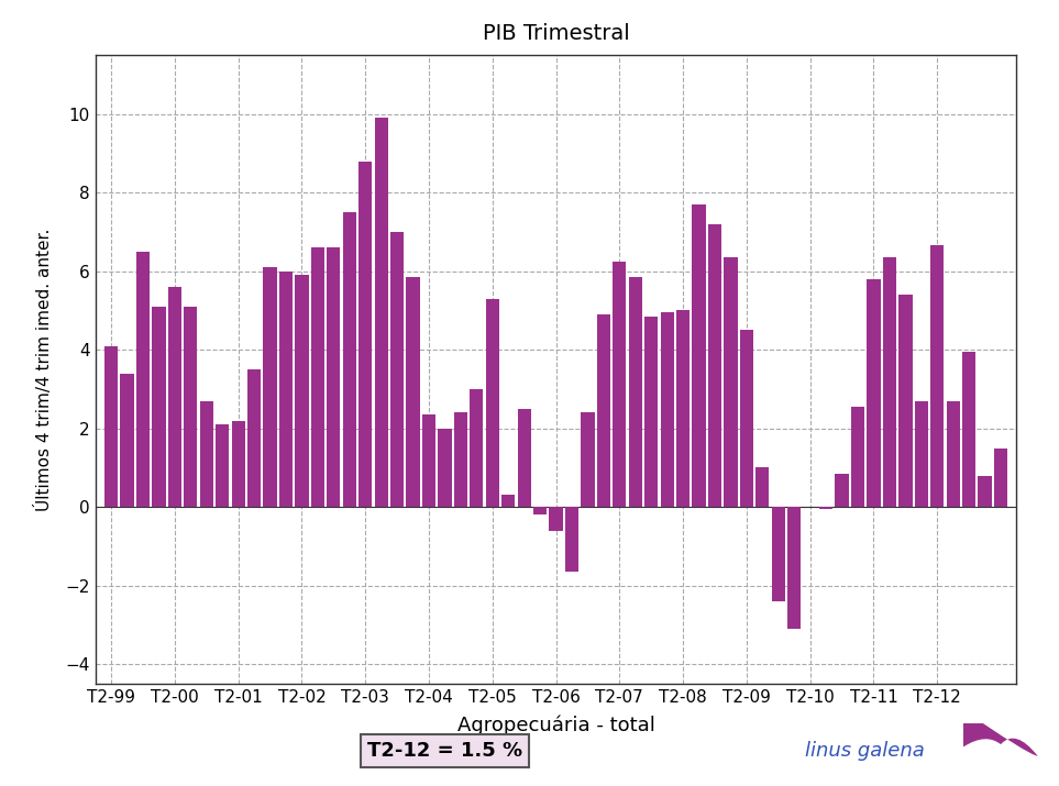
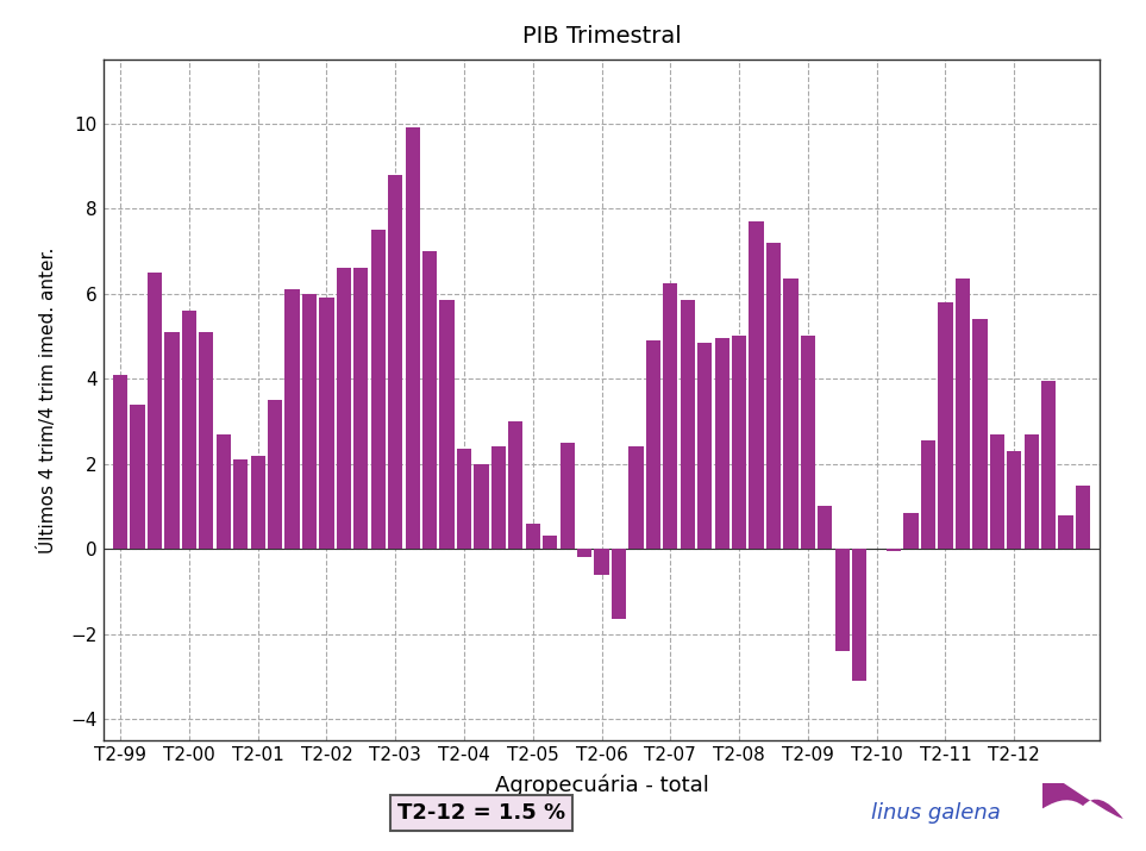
T2-05: 5.30 -> 0.60
T2-09: 4.50 -> 5.00
T2-12: 6.65 -> 2.30
